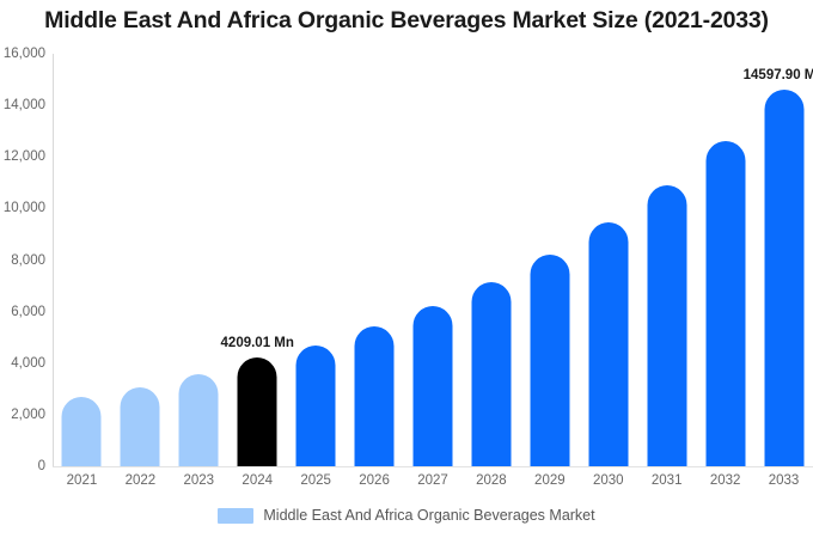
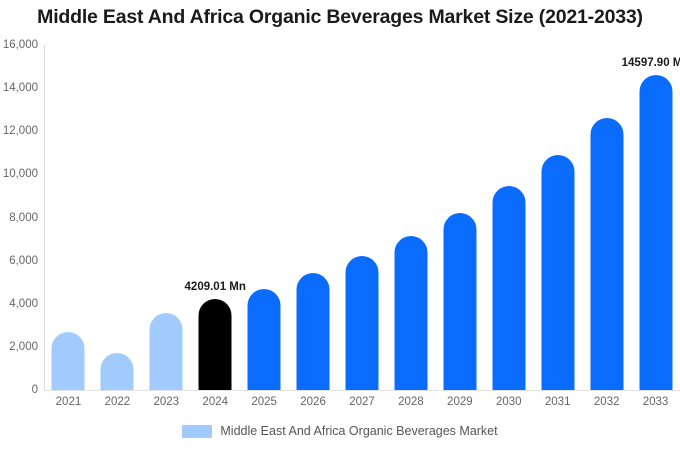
2022: 3000 -> 1700
